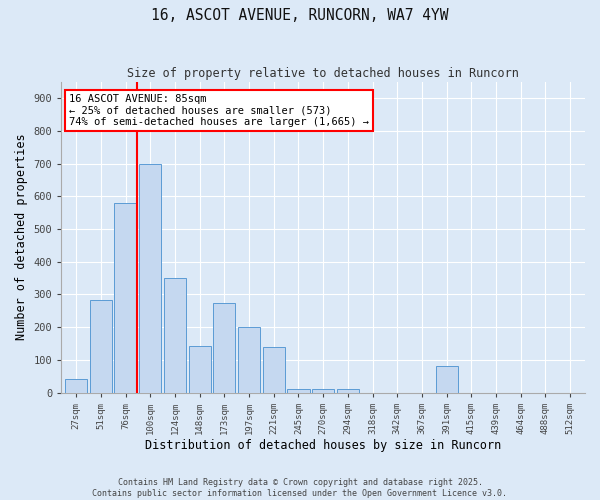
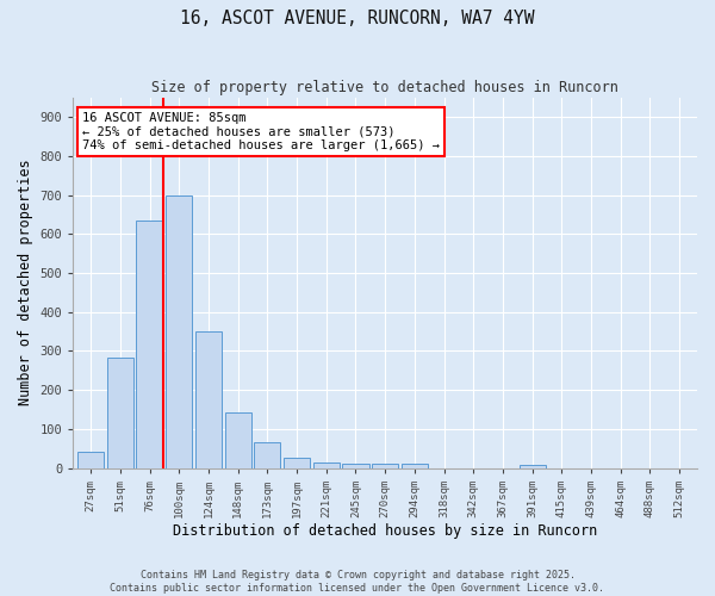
76sqm: 580 -> 633
173sqm: 275 -> 65
197sqm: 200 -> 28
221sqm: 140 -> 15
391sqm: 80 -> 8
